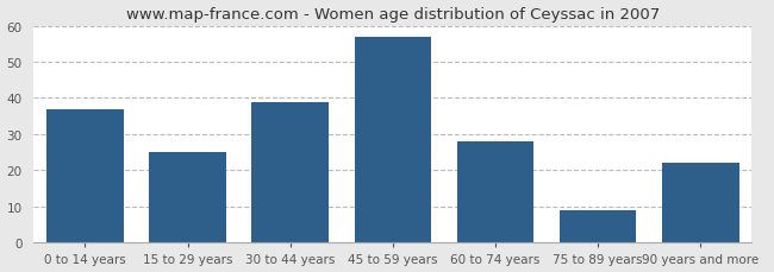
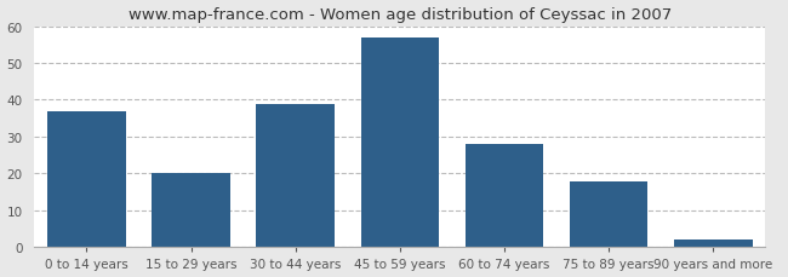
15 to 29 years: 25 -> 20
75 to 89 years: 9 -> 18
90 years and more: 22 -> 2
